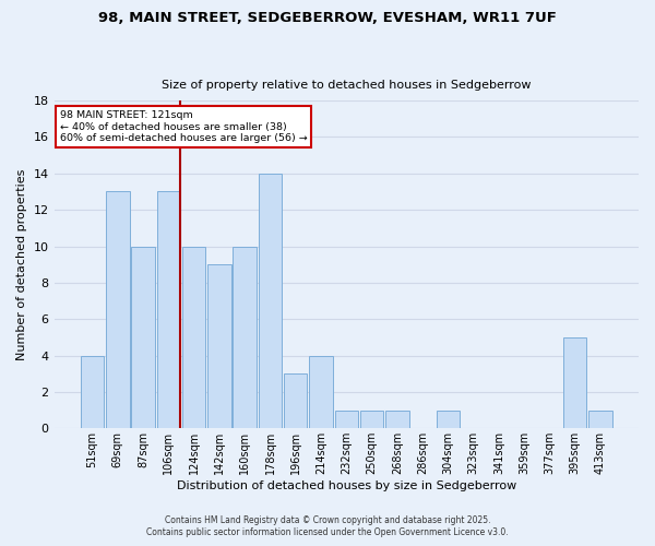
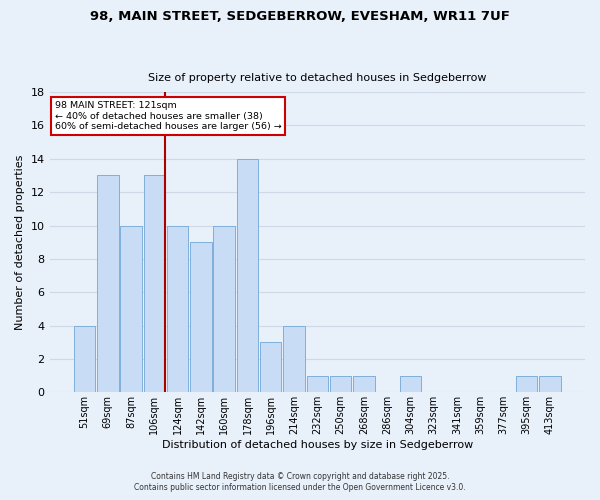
395sqm: 5 -> 1
